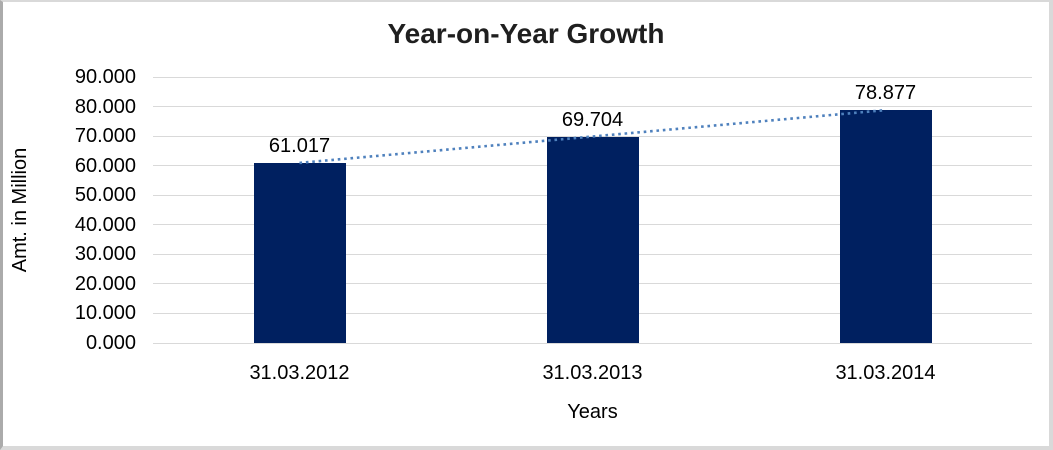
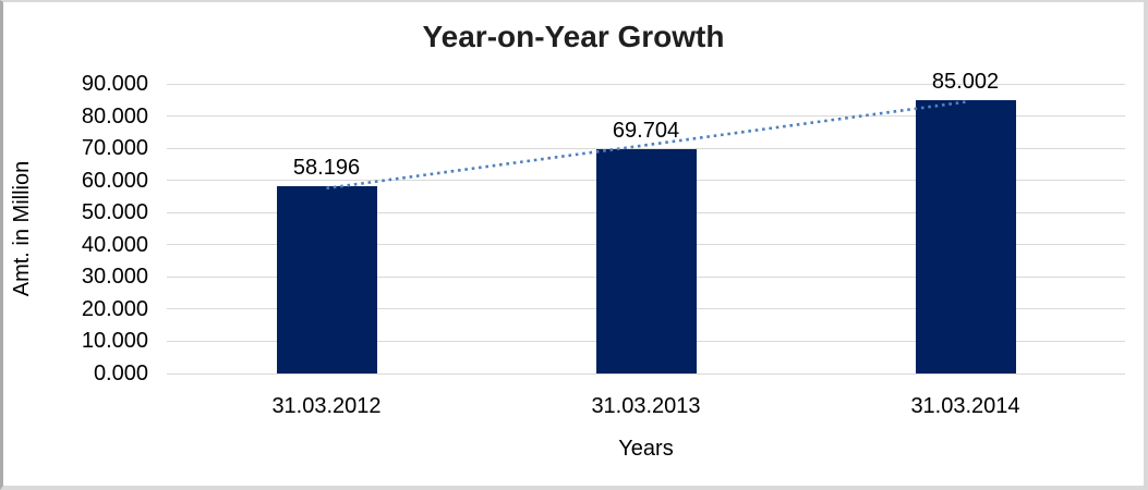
31.03.2012: 61.017 -> 58.196
31.03.2014: 78.877 -> 85.002
